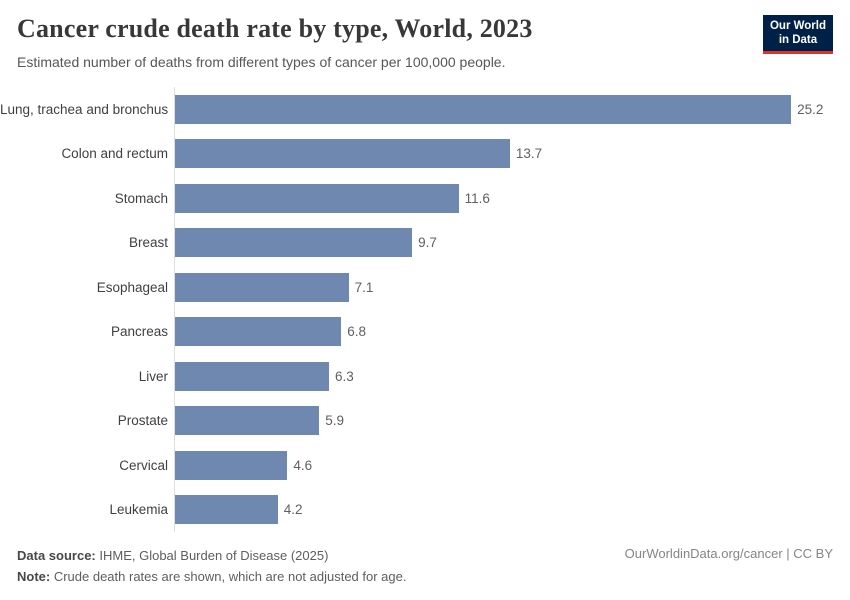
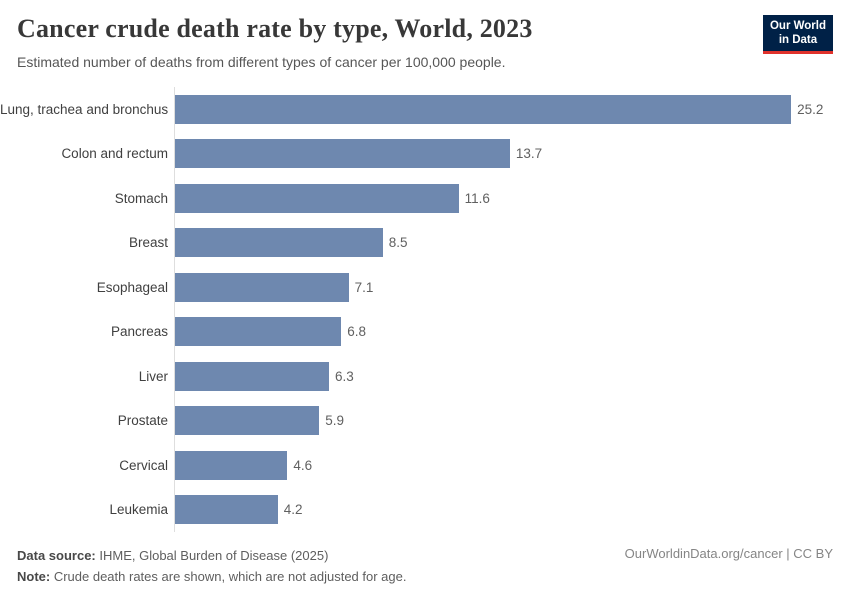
Breast: 9.7 -> 8.5
